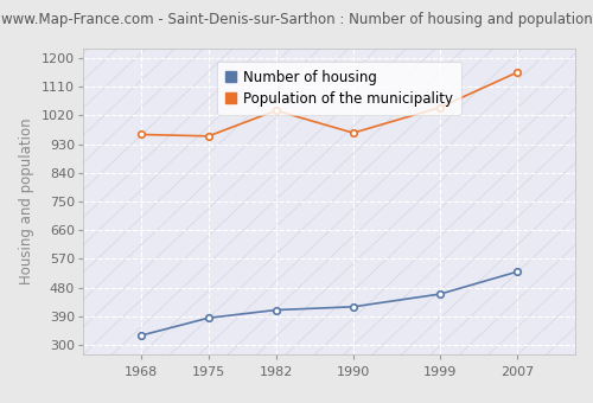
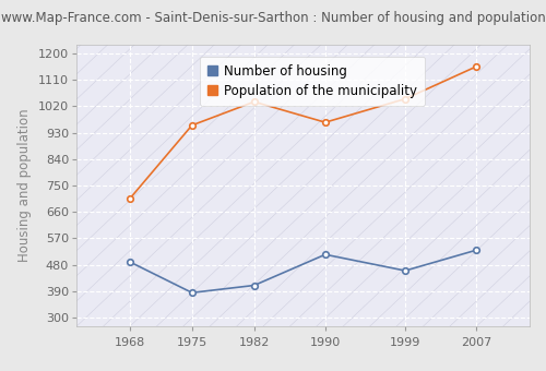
Number of housing/1968: 330 -> 490
Population of the municipality/1968: 960 -> 705
Number of housing/1990: 420 -> 515
